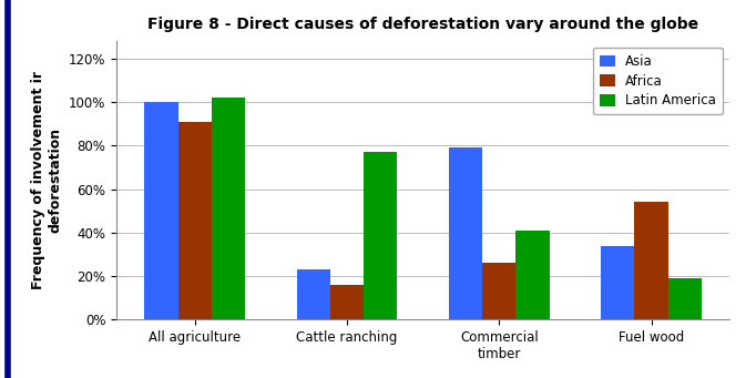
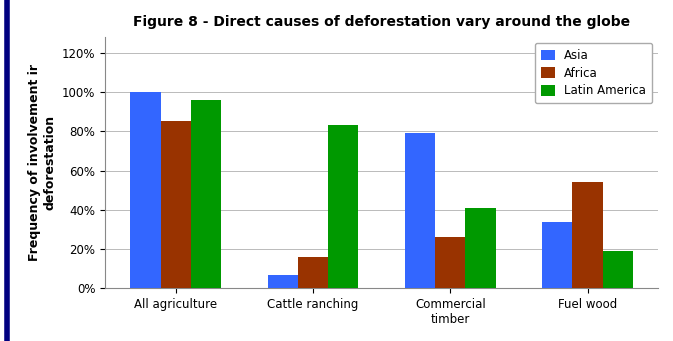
Africa/All agriculture: 91% -> 85%
Latin America/All agriculture: 102% -> 96%
Asia/Cattle ranching: 23% -> 7%
Latin America/Cattle ranching: 77% -> 83%
